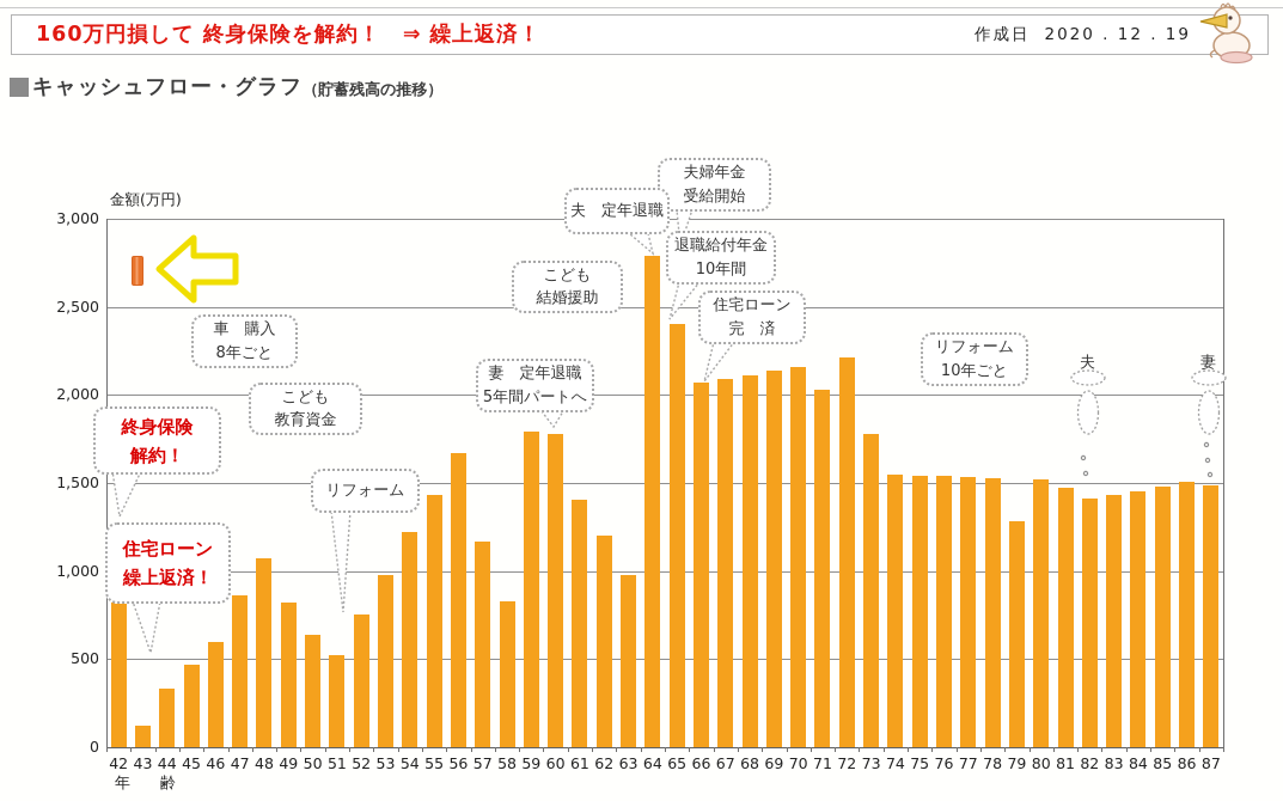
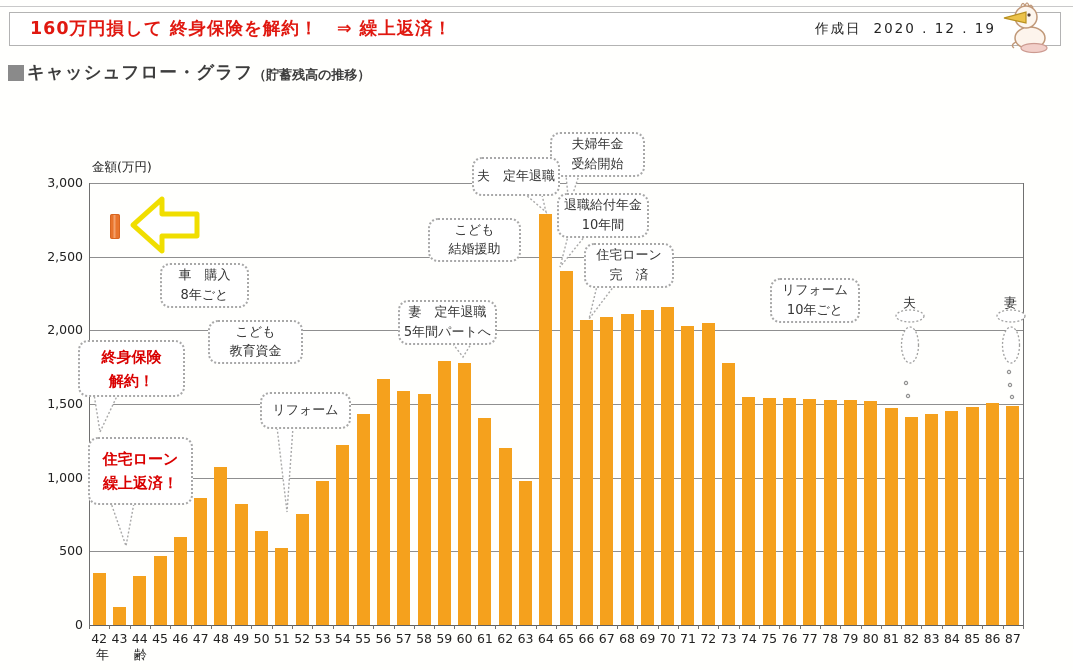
42: 860 -> 360
57: 1170 -> 1590
58: 830 -> 1570
72: 2210 -> 2050
79: 1280 -> 1530
